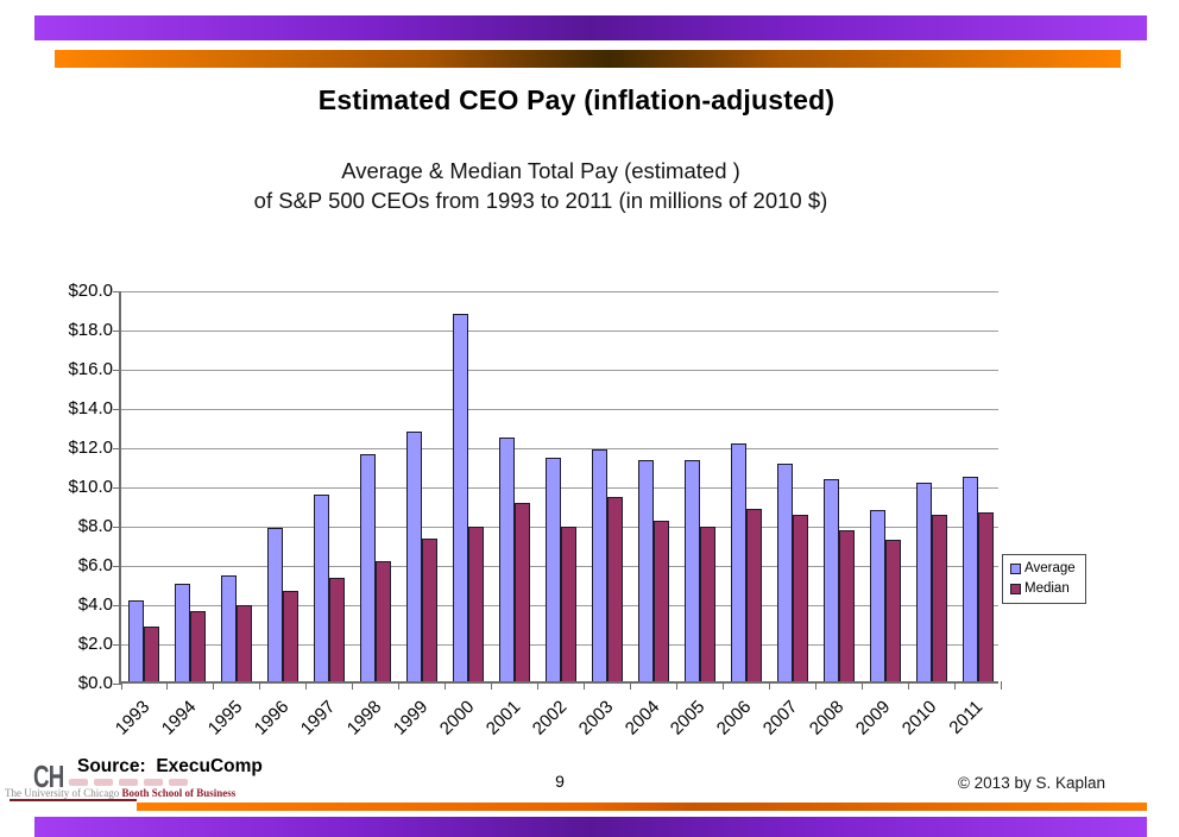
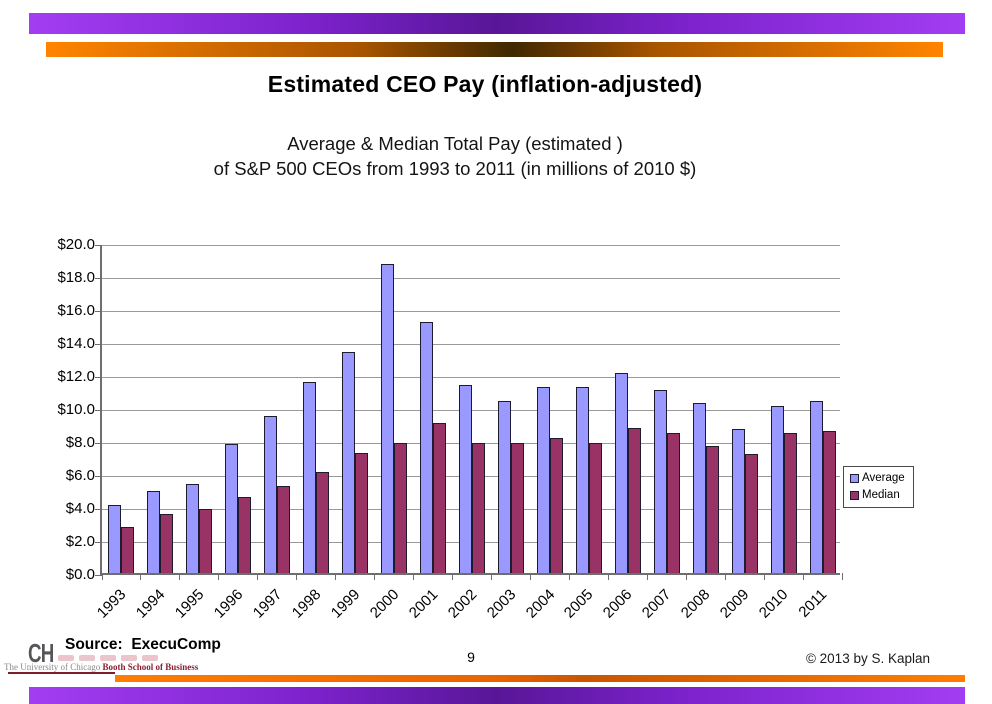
Average/1999: $12.7 -> $13.4
Average/2001: $12.4 -> $15.2
Average/2003: $11.8 -> $10.4
Median/2003: $9.4 -> $7.9
